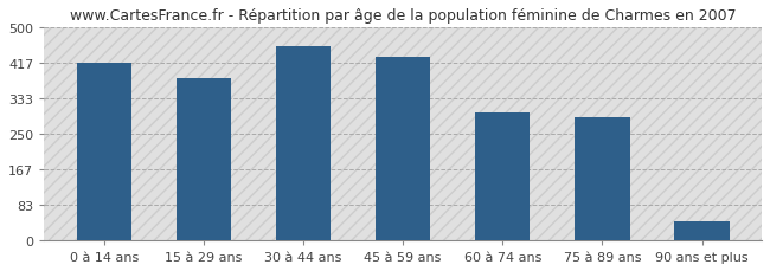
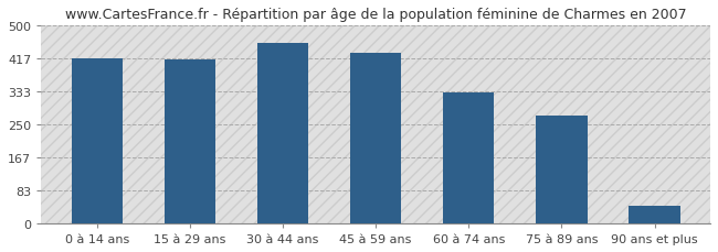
15 à 29 ans: 380 -> 415
60 à 74 ans: 300 -> 330
75 à 89 ans: 290 -> 272
